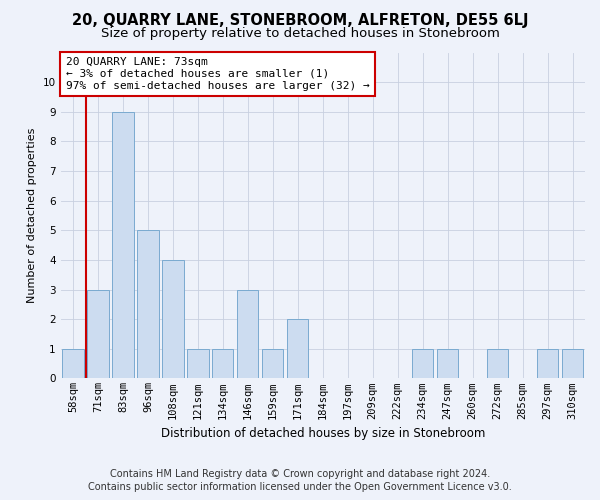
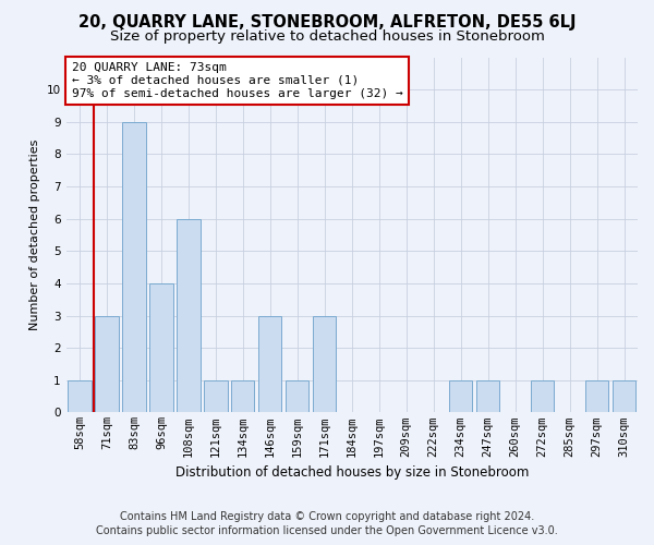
96sqm: 5 -> 4
108sqm: 4 -> 6
171sqm: 2 -> 3
